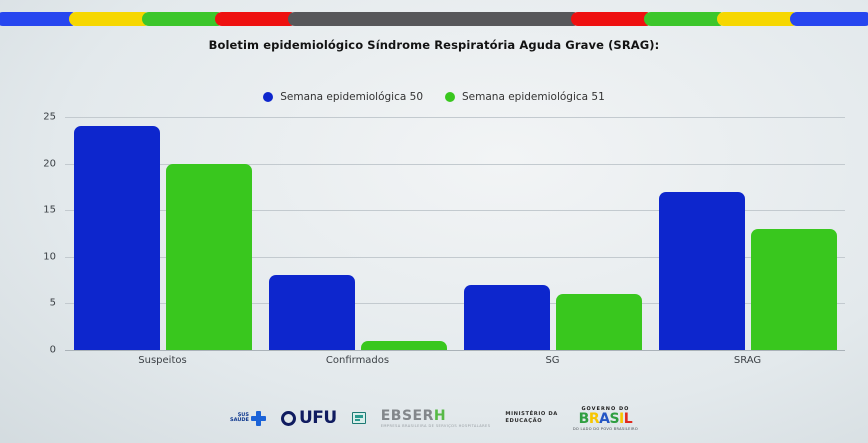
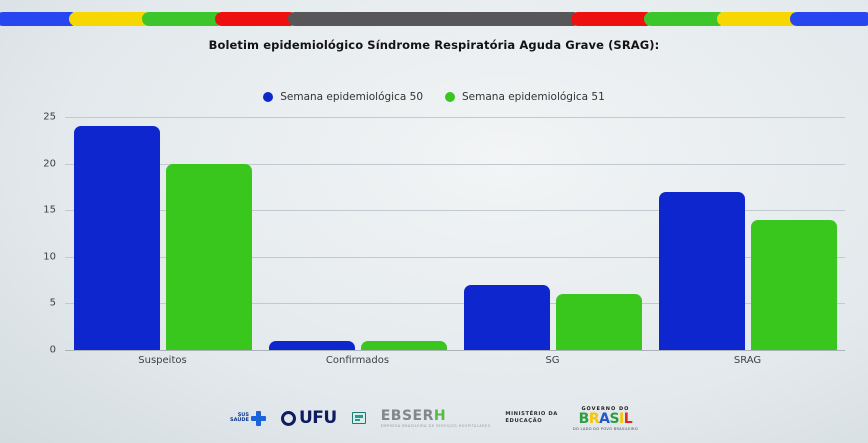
Semana epidemiológica 50/Confirmados: 8 -> 1
Semana epidemiológica 51/SRAG: 13 -> 14
